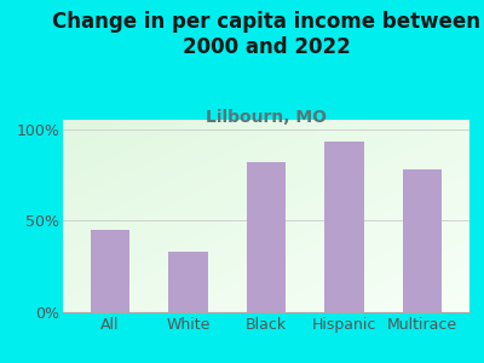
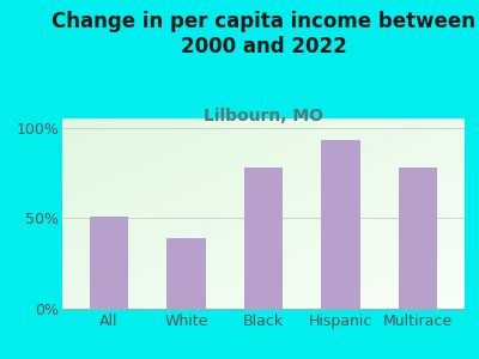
All: 45% -> 51%
White: 33% -> 39%
Black: 82% -> 78%
